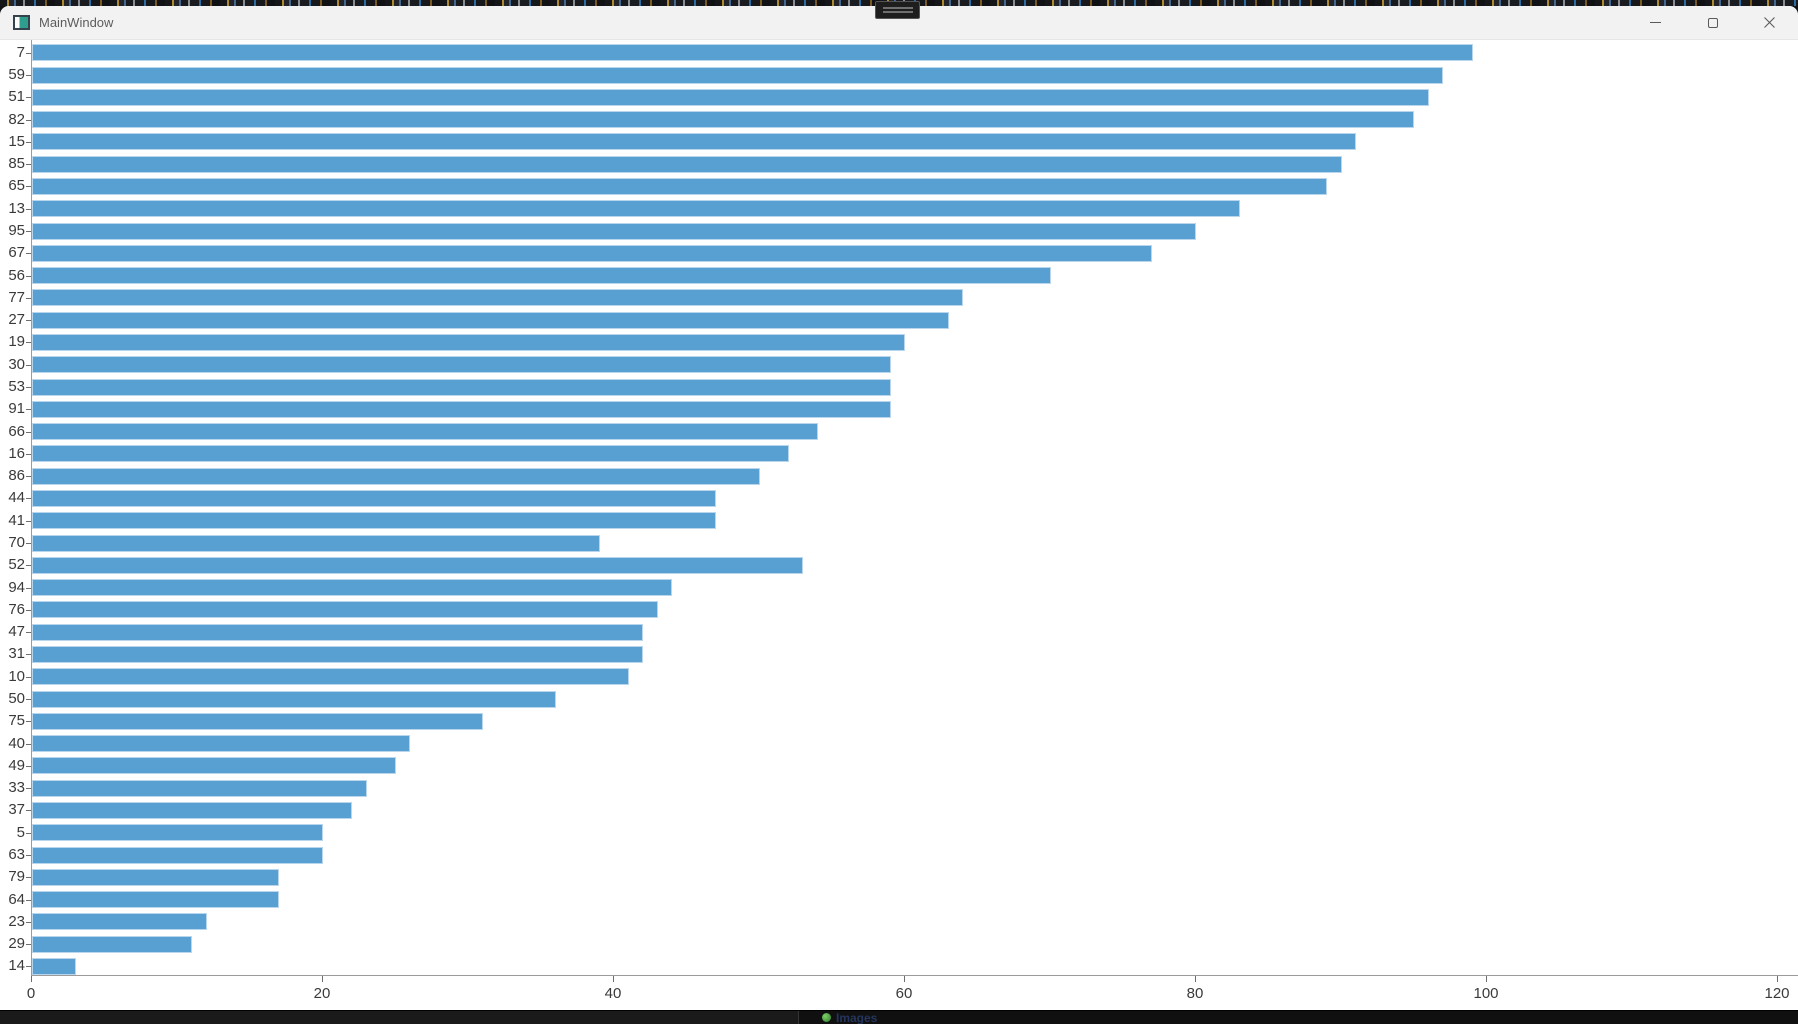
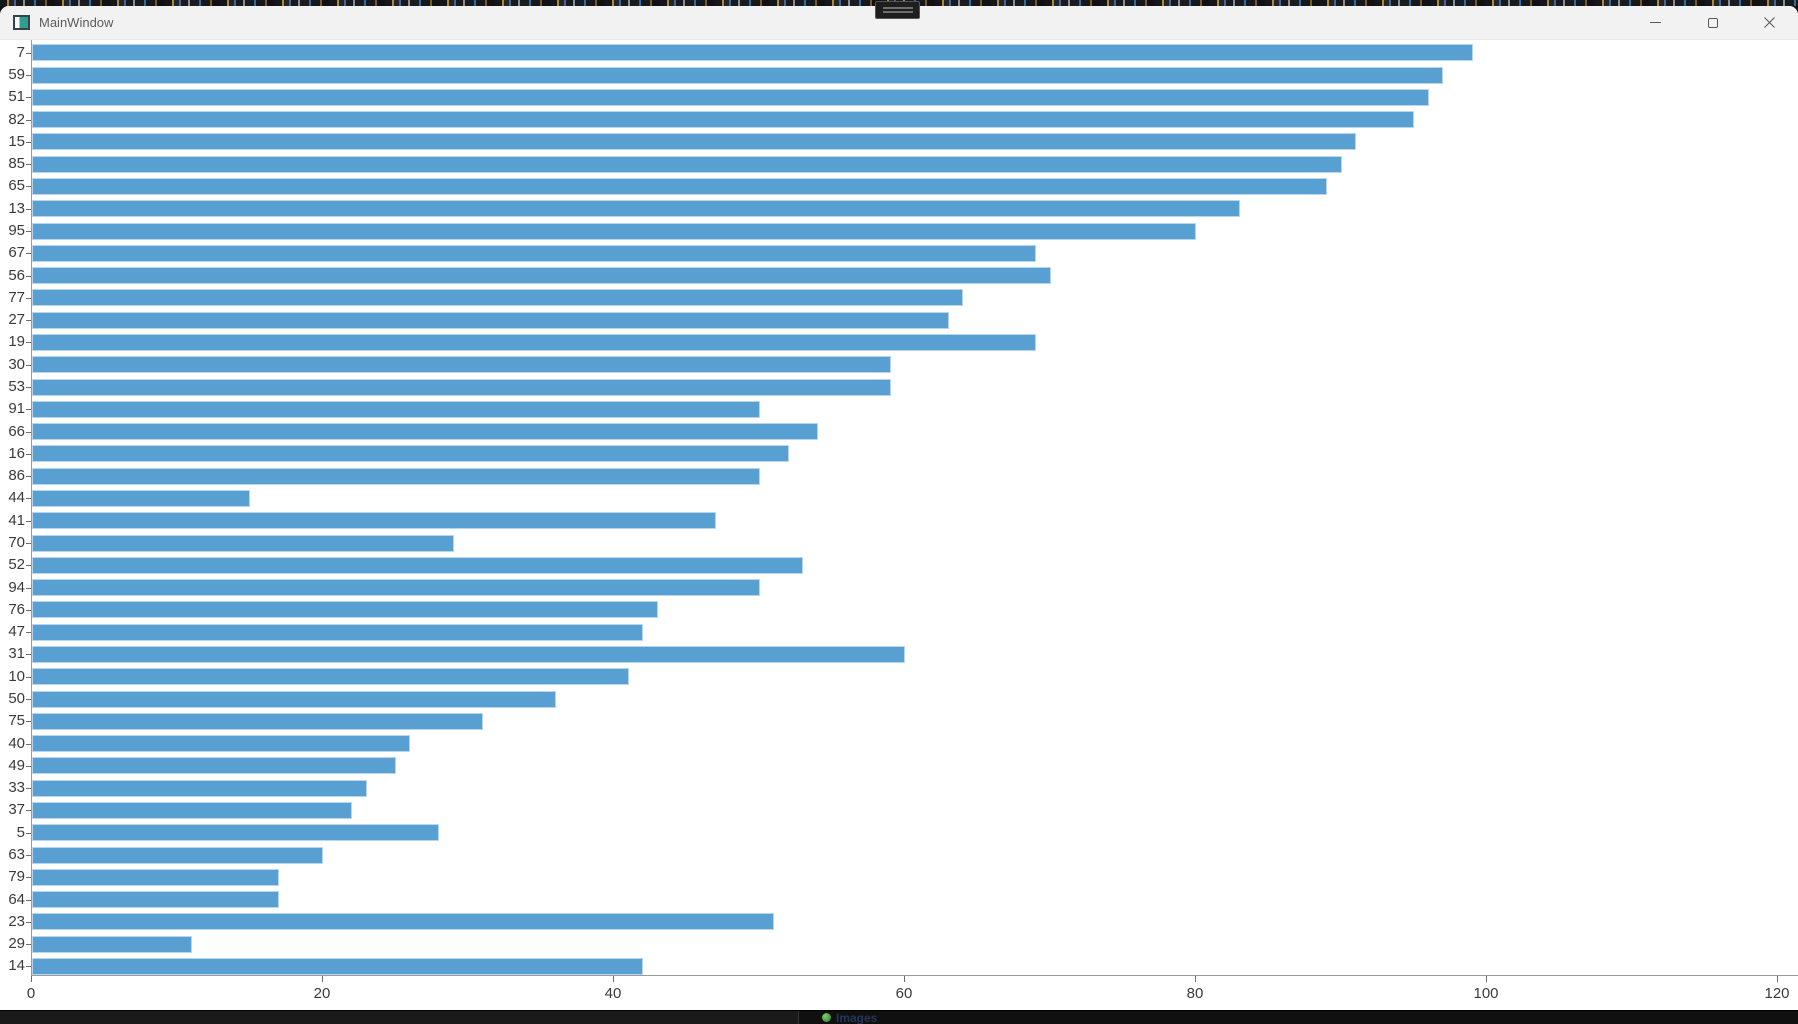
67: 77 -> 69
19: 60 -> 69
91: 59 -> 50
44: 47 -> 15
70: 39 -> 29
94: 44 -> 50
31: 42 -> 60
5: 20 -> 28
23: 12 -> 51
14: 3 -> 42
